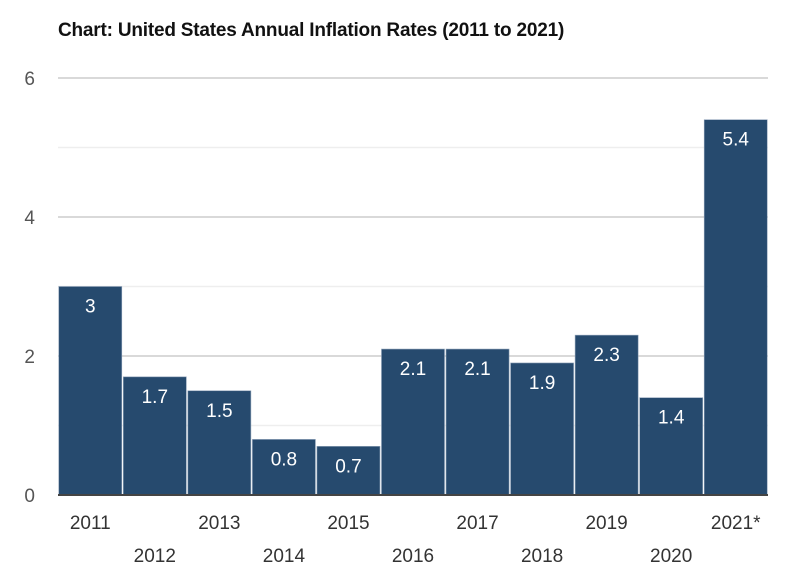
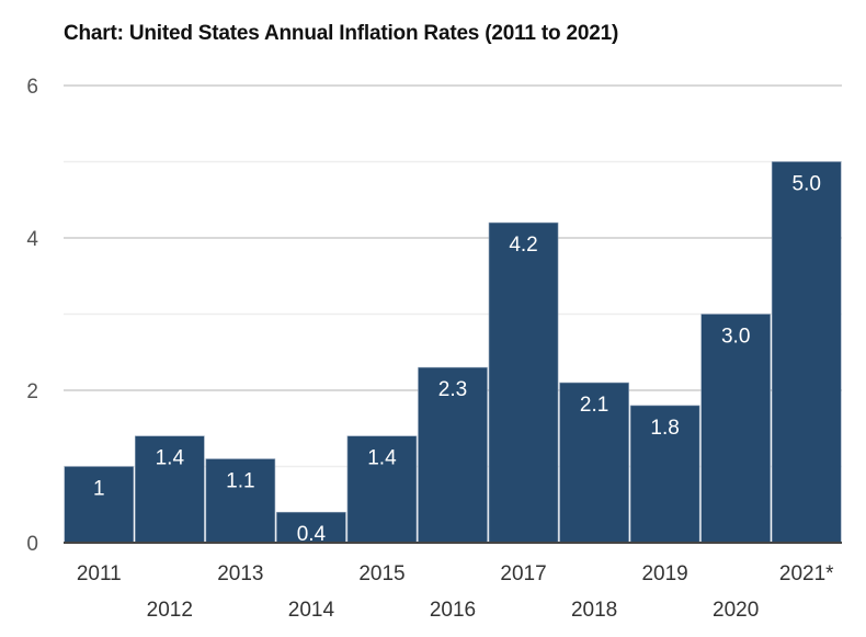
2011: 3 -> 1
2012: 1.7 -> 1.4
2013: 1.5 -> 1.1
2014: 0.8 -> 0.4
2015: 0.7 -> 1.4
2016: 2.1 -> 2.3
2017: 2.1 -> 4.2
2018: 1.9 -> 2.1
2019: 2.3 -> 1.8
2020: 1.4 -> 3.0
2021*: 5.4 -> 5.0
